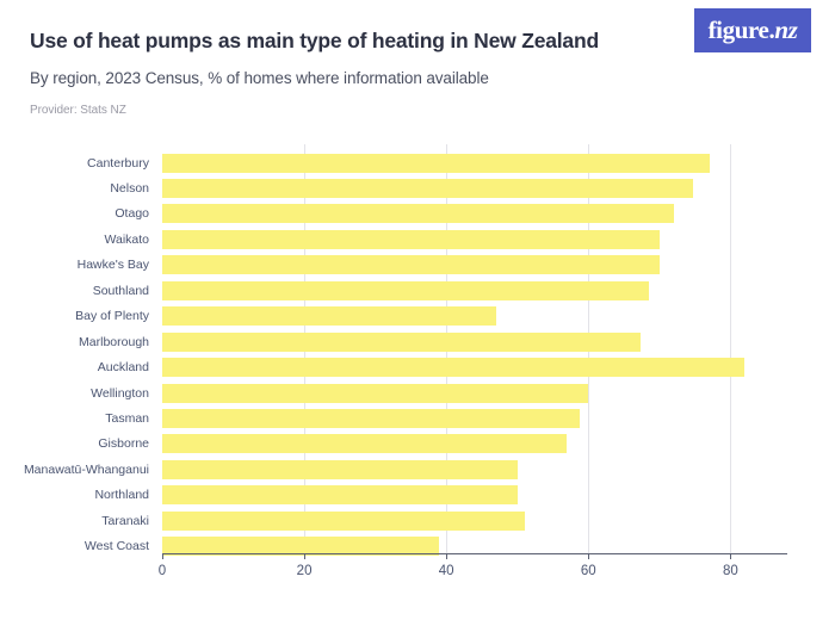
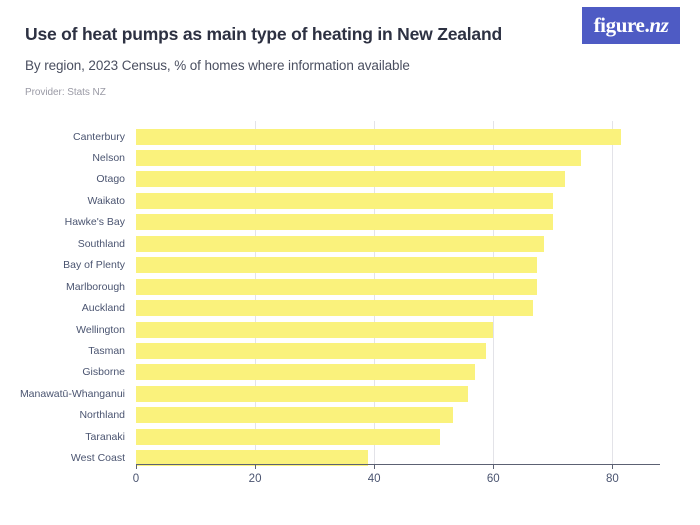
Canterbury: 77 -> 81
Bay of Plenty: 47 -> 67
Auckland: 82 -> 67
Manawatū-Whanganui: 50 -> 56
Northland: 50 -> 53
